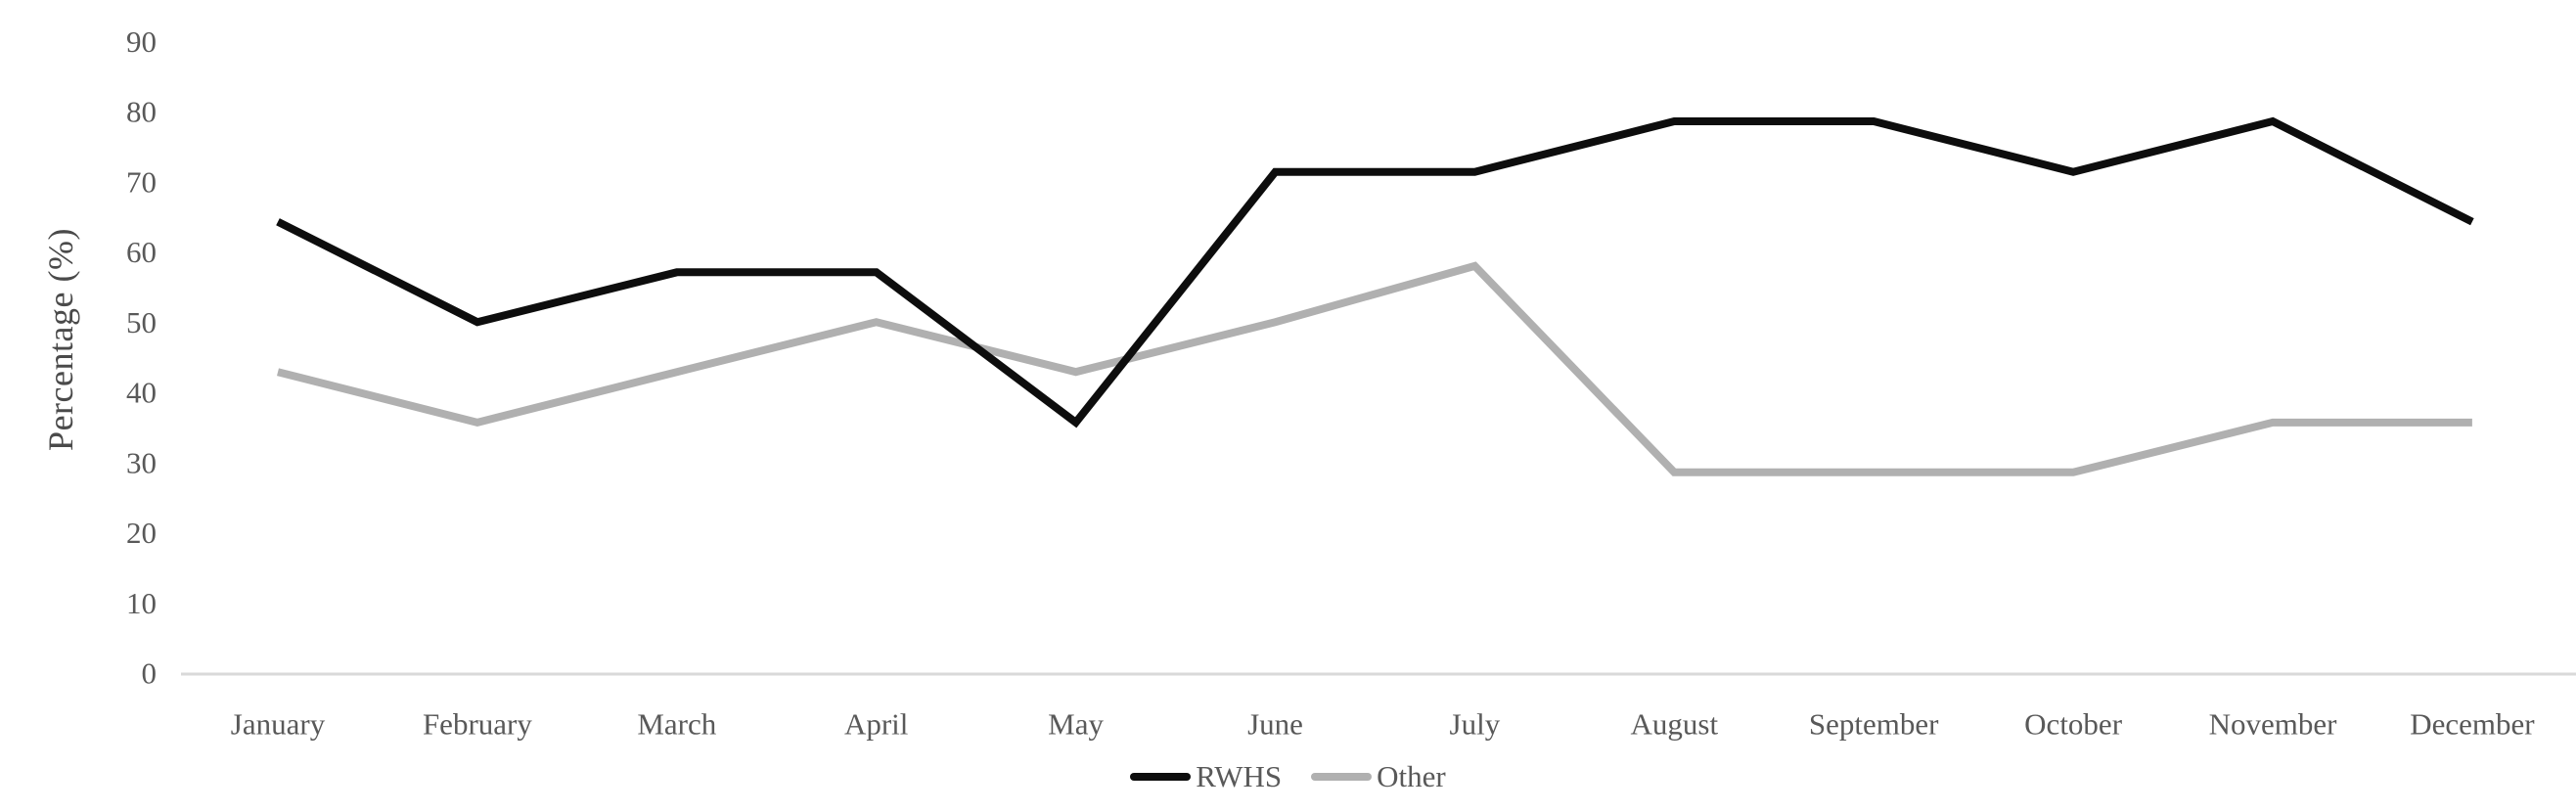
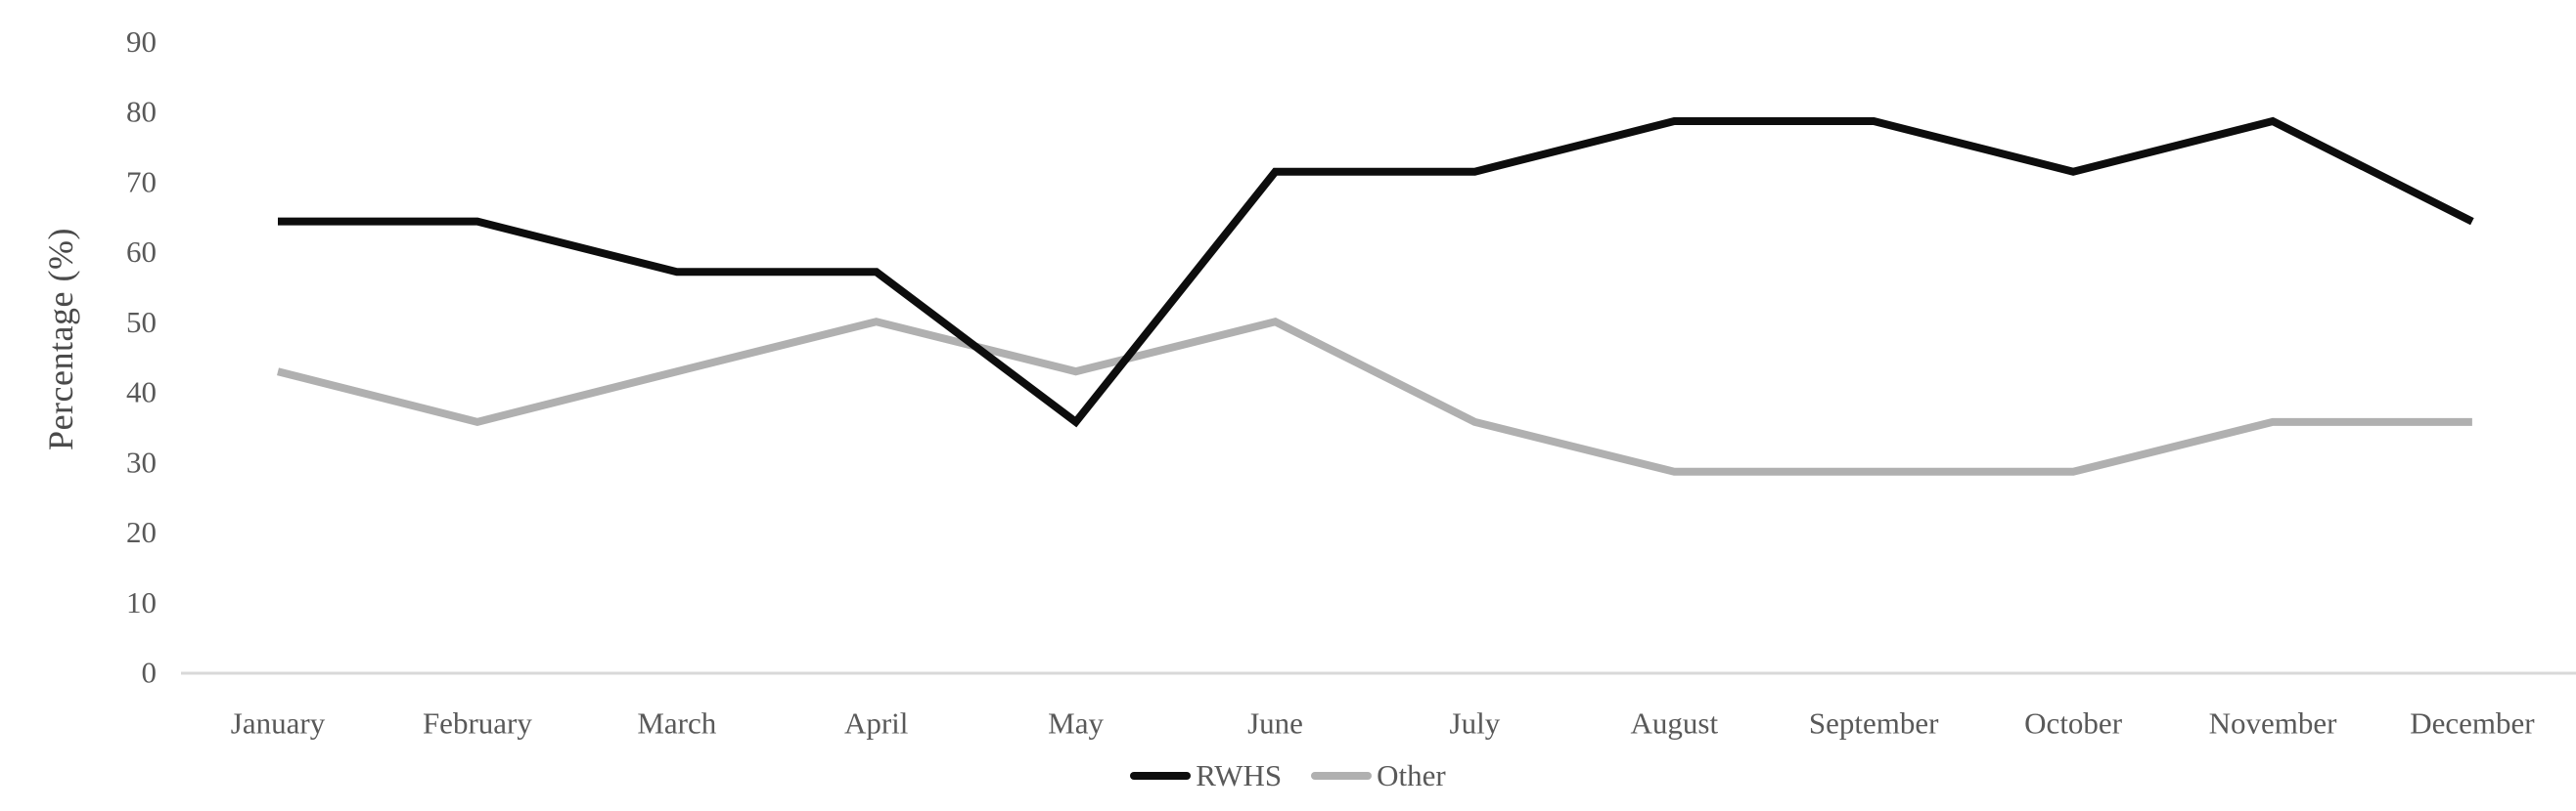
RWHS/February: 50 -> 64
Other/July: 58 -> 36
